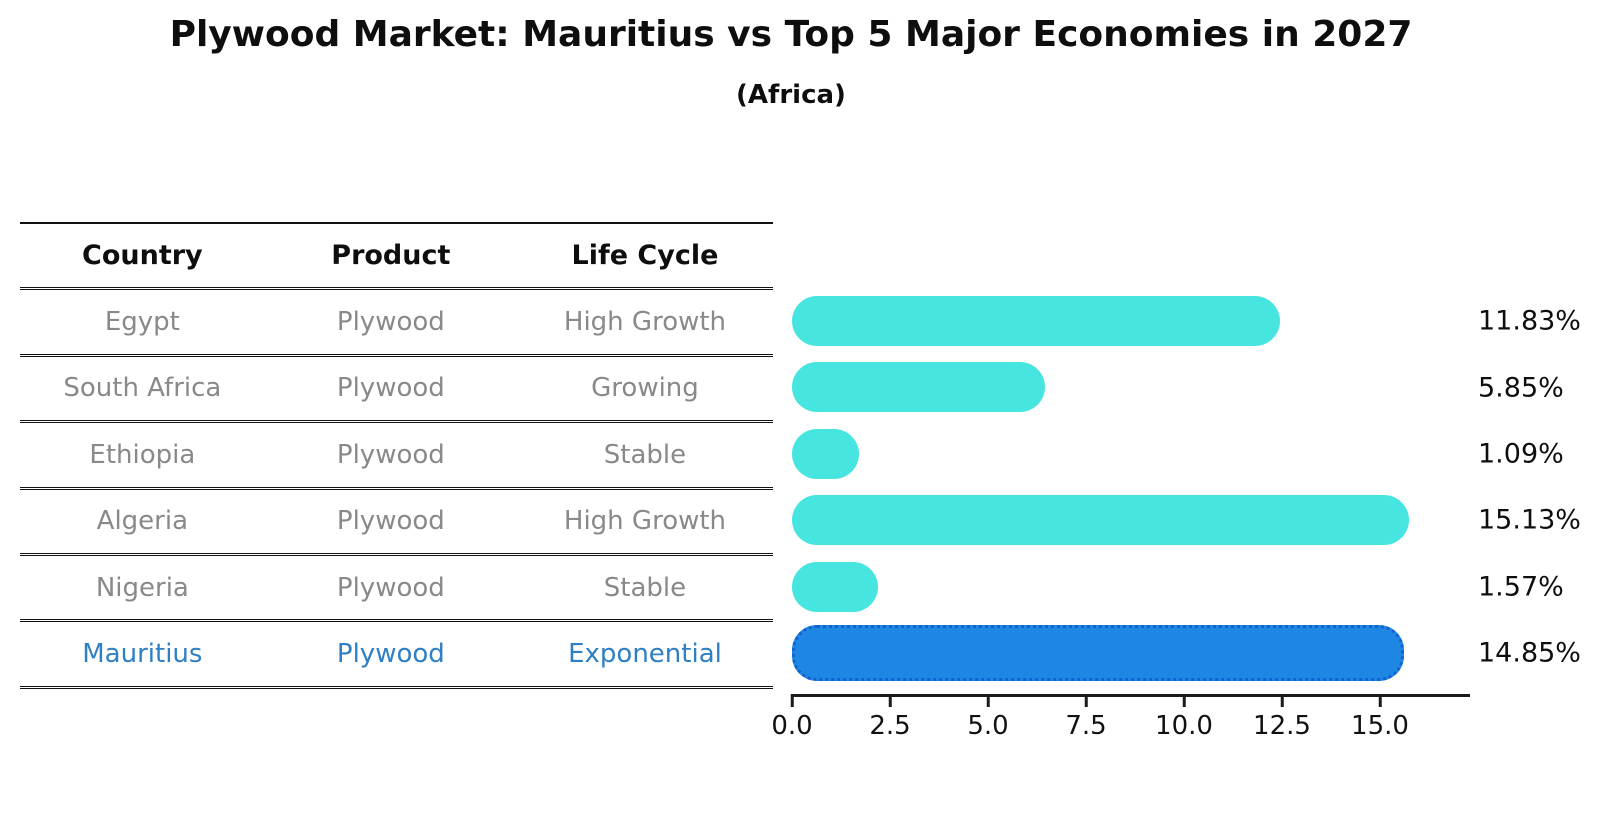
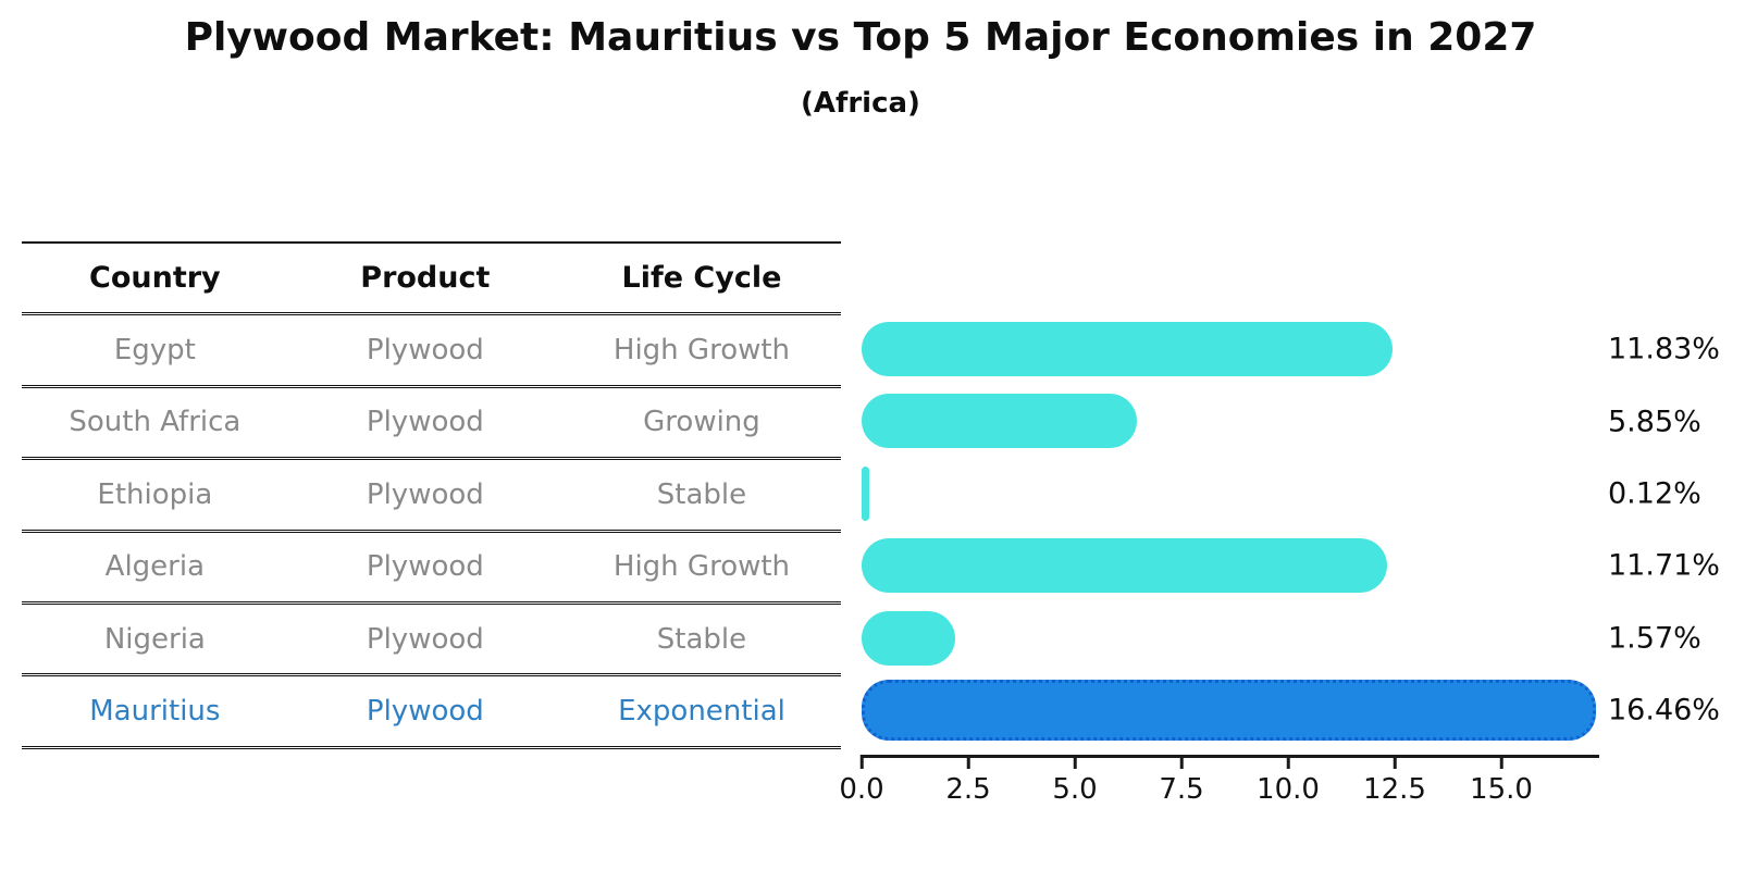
Ethiopia: 1.09% -> 0.12%
Algeria: 15.13% -> 11.71%
Mauritius: 14.85% -> 16.46%
